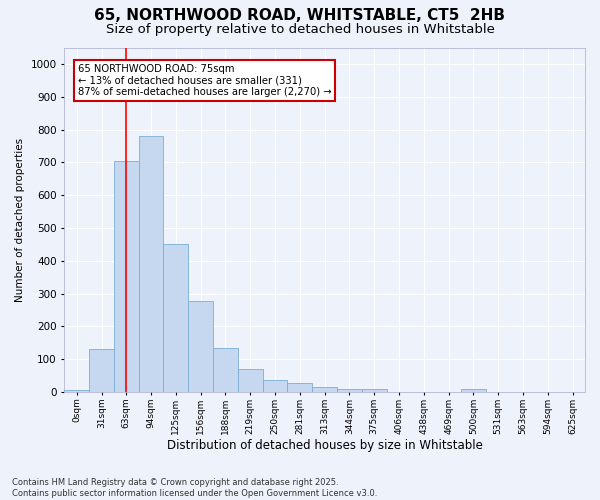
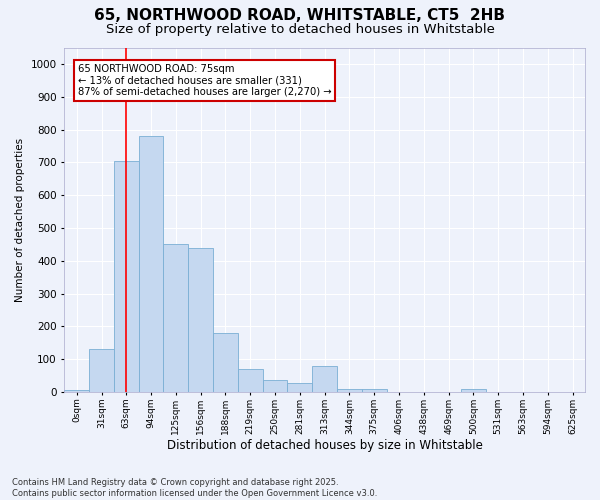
156sqm: 278 -> 440
188sqm: 133 -> 180
313sqm: 15 -> 80
